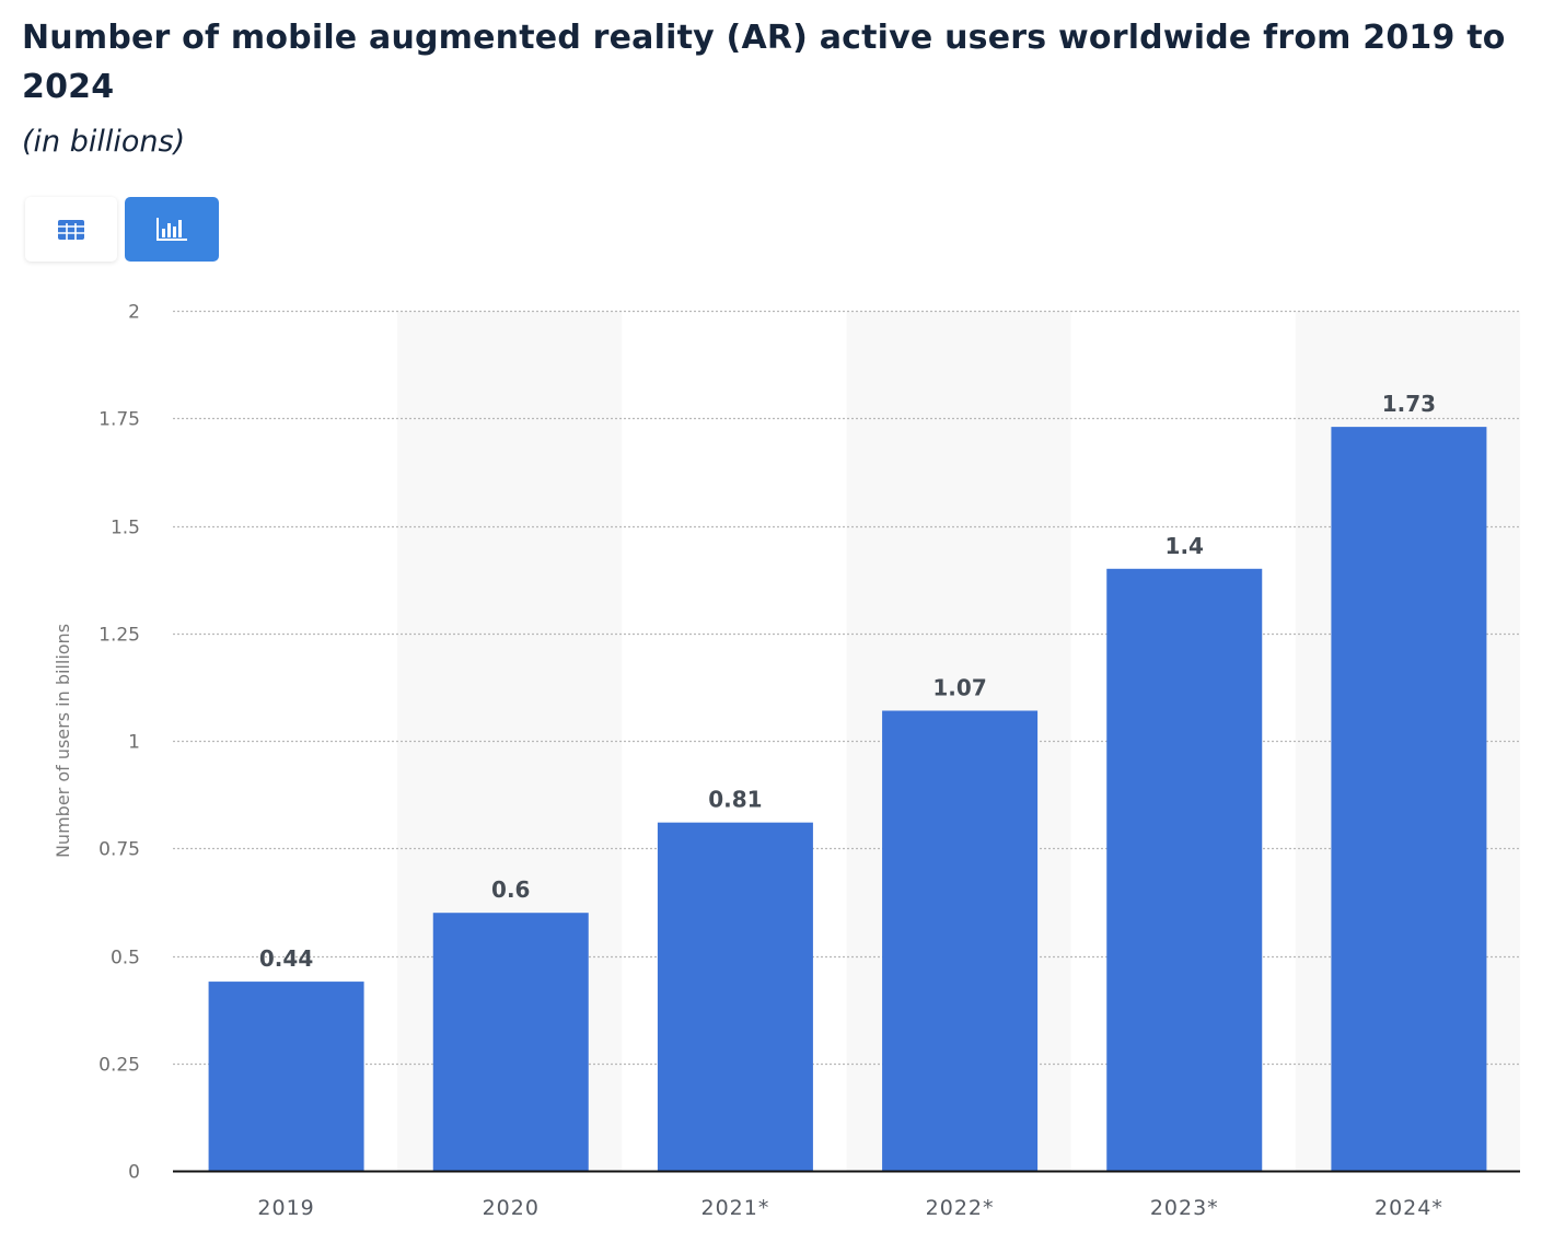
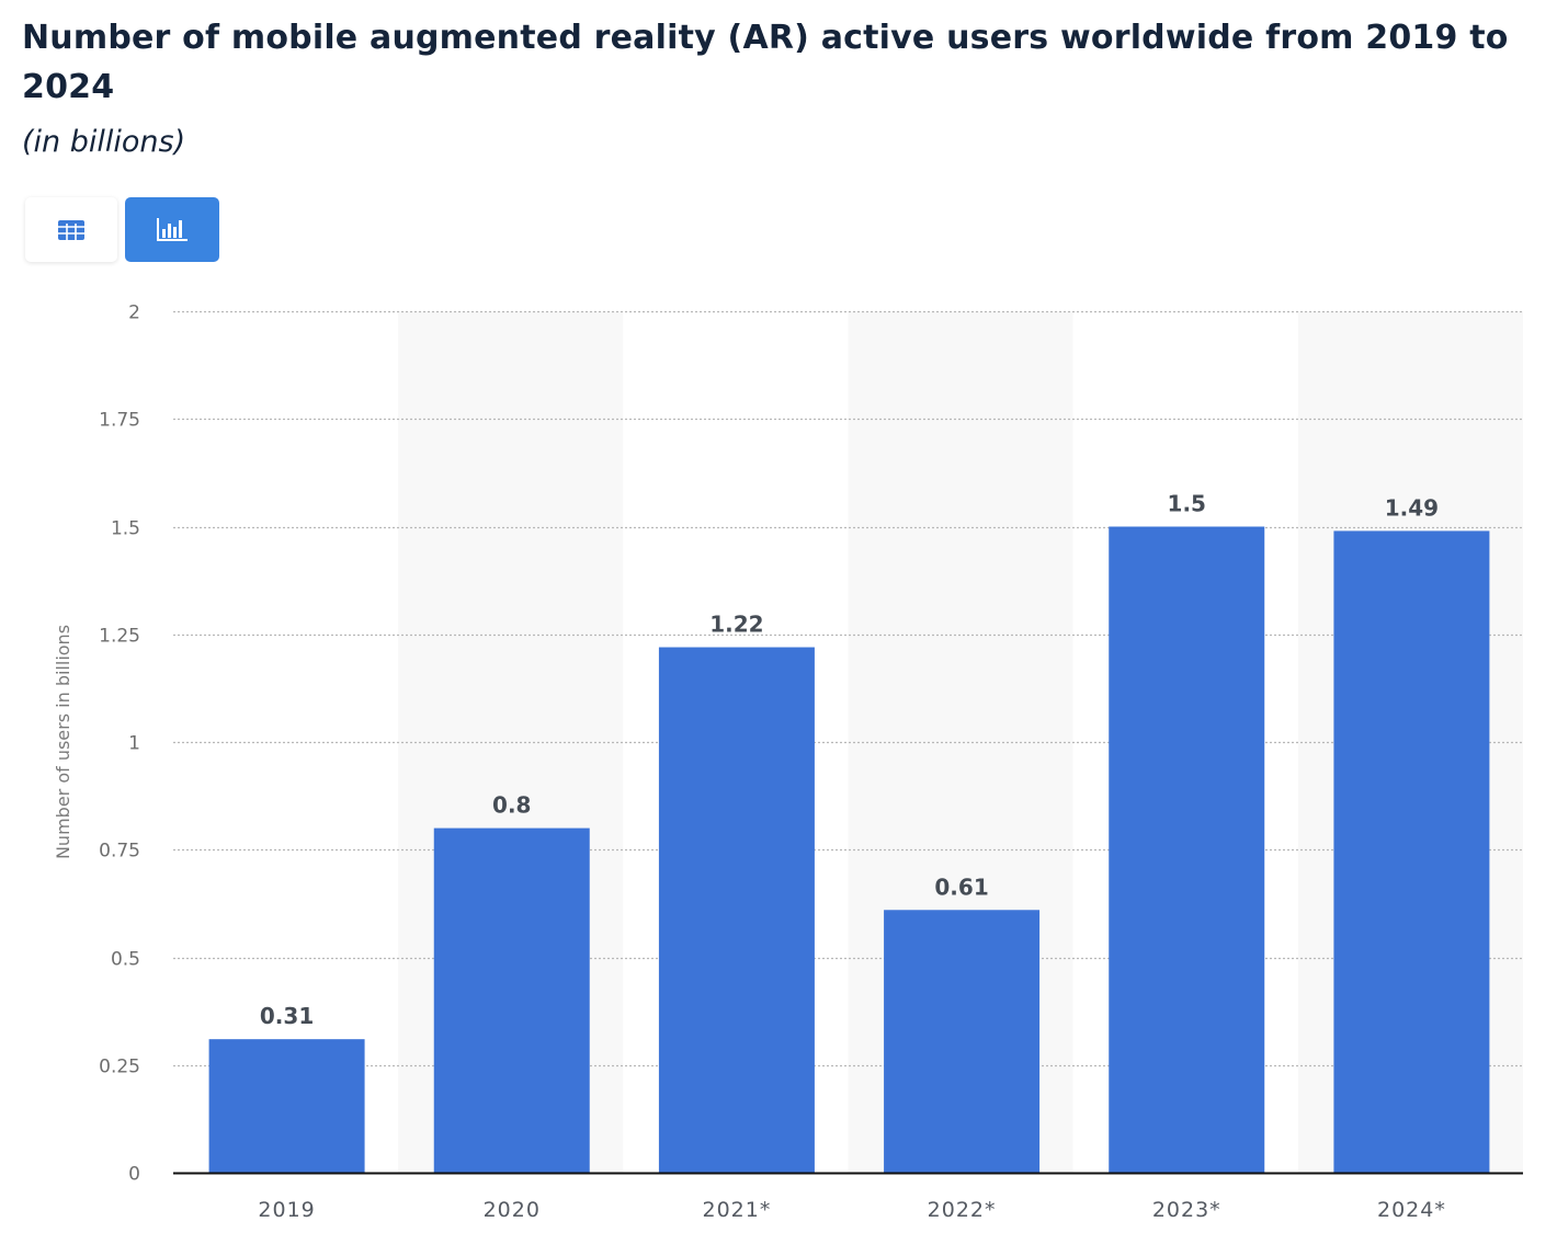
2019: 0.44 -> 0.31
2020: 0.6 -> 0.8
2021*: 0.81 -> 1.22
2022*: 1.07 -> 0.61
2023*: 1.4 -> 1.5
2024*: 1.73 -> 1.49
